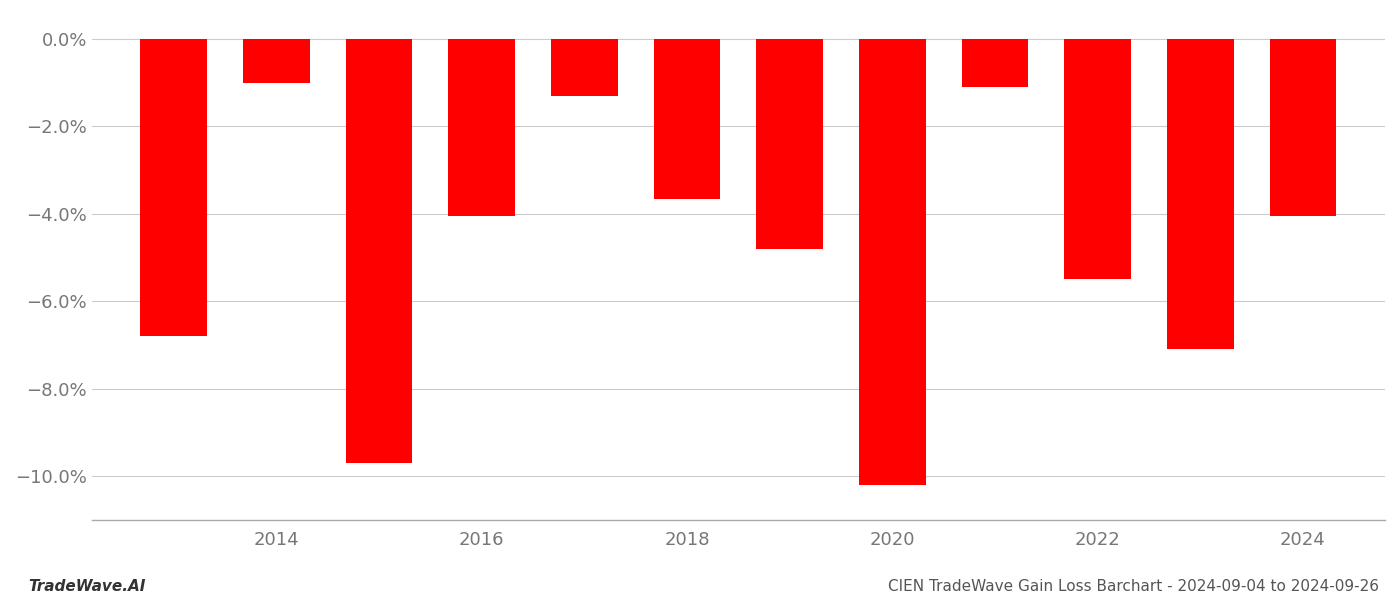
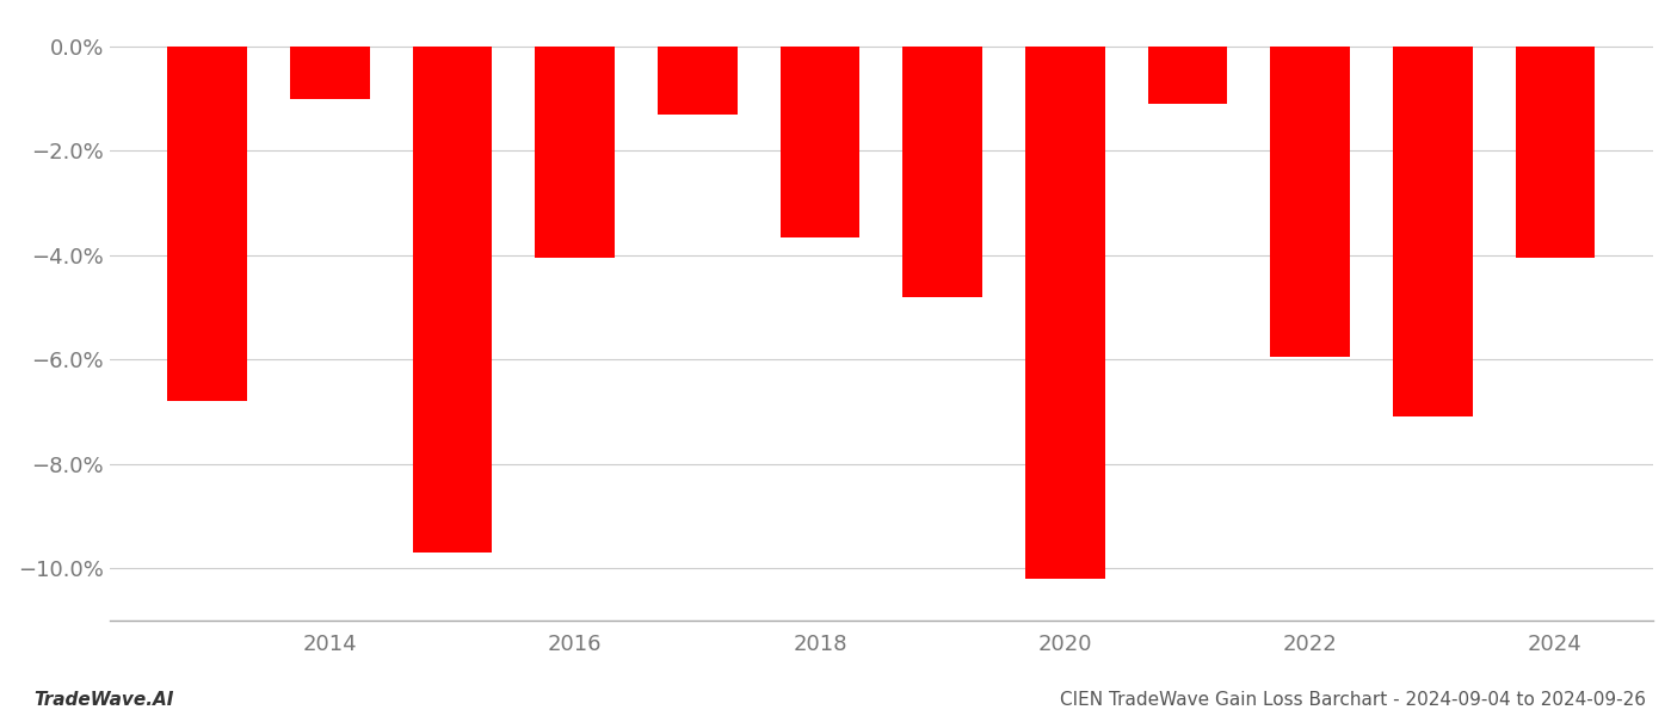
2022: -5.50% -> -5.95%
